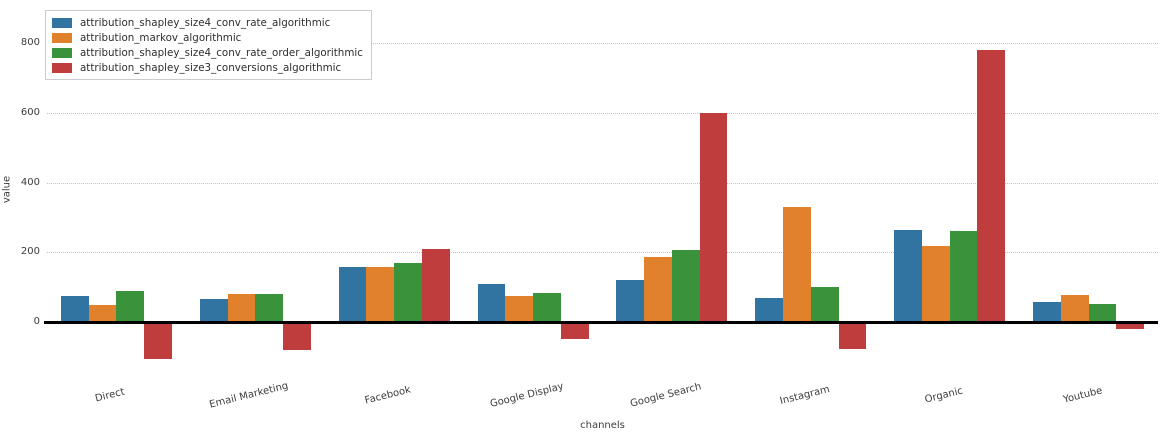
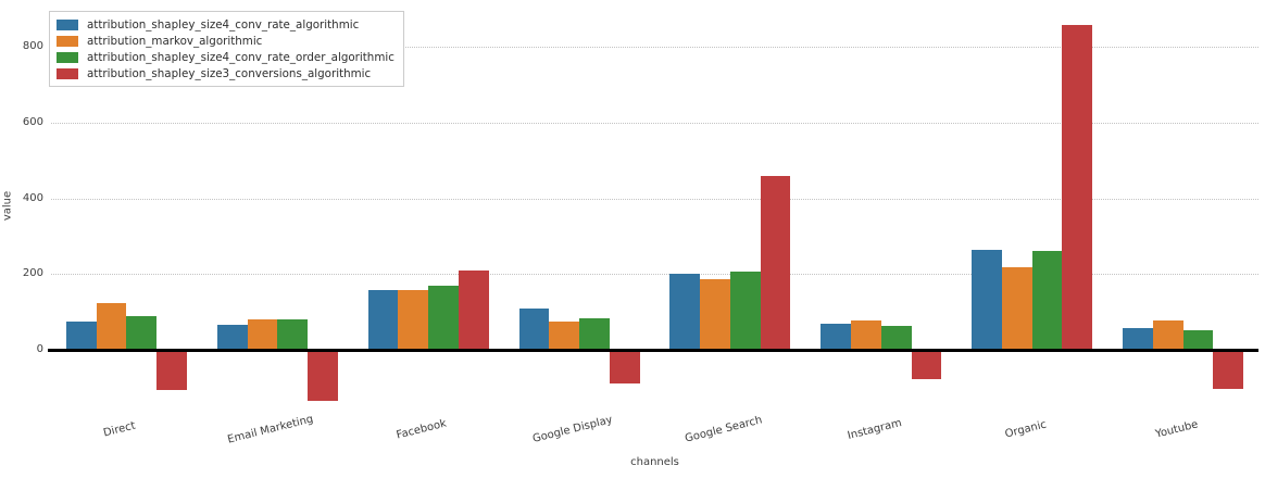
attribution_markov_algorithmic/Direct: 50 -> 120
attribution_shapley_size3_conversions_algorithmic/Email Marketing: -80 -> -130
attribution_shapley_size3_conversions_algorithmic/Google Display: -50 -> -90
attribution_shapley_size4_conv_rate_algorithmic/Google Search: 120 -> 200
attribution_shapley_size3_conversions_algorithmic/Google Search: 600 -> 460
attribution_markov_algorithmic/Instagram: 330 -> 80
attribution_shapley_size4_conv_rate_order_algorithmic/Instagram: 100 -> 60
attribution_shapley_size3_conversions_algorithmic/Organic: 780 -> 860
attribution_shapley_size3_conversions_algorithmic/Youtube: -20 -> -100
